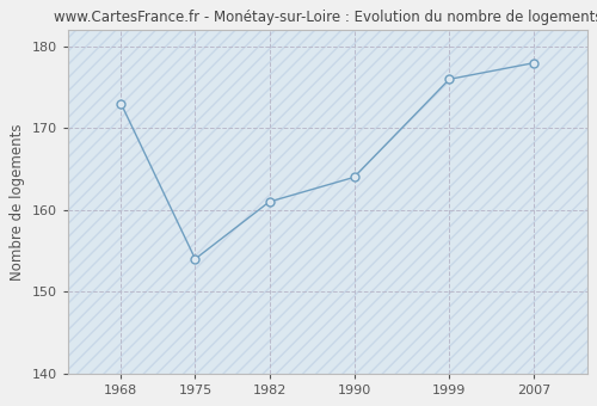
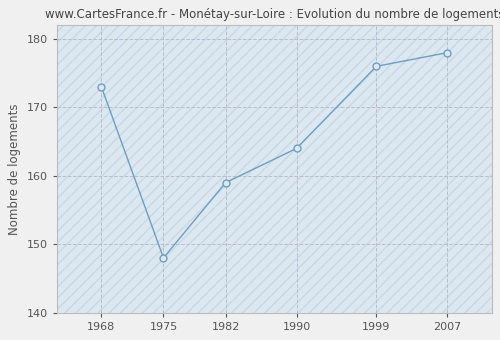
1975: 154 -> 148
1982: 161 -> 159
